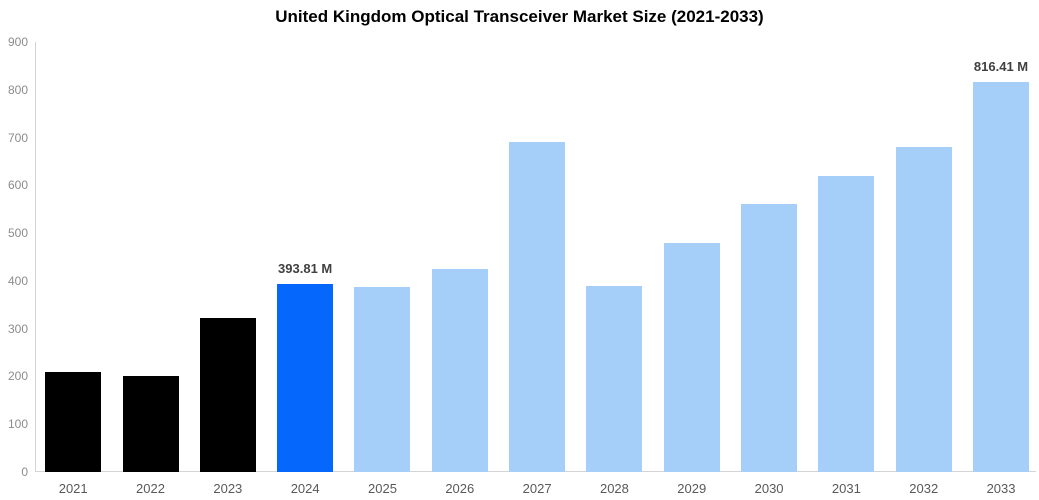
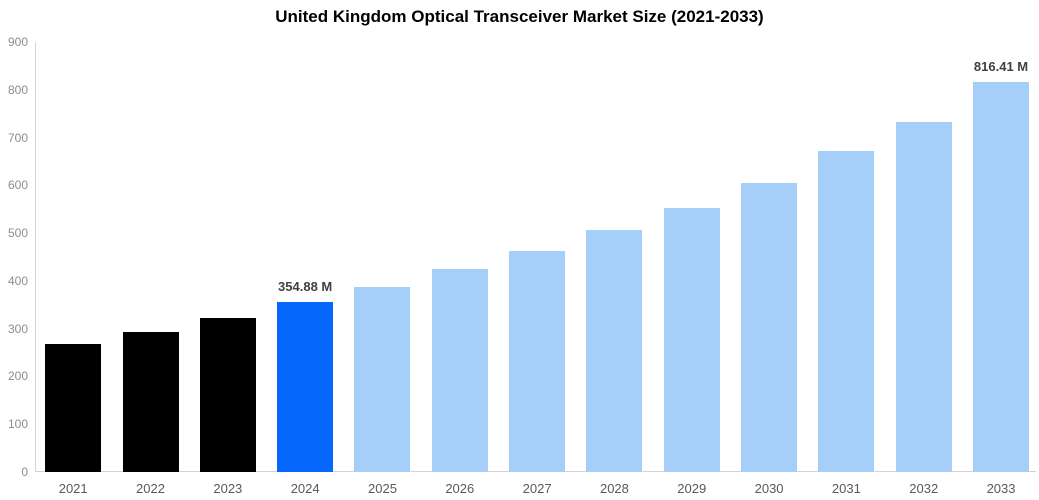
2021: 210 -> 270
2022: 200 -> 290
2024: 393.81 -> 354.88
2027: 690 -> 460
2028: 390 -> 510
2029: 480 -> 550
2030: 560 -> 600
2031: 620 -> 670
2032: 680 -> 730
